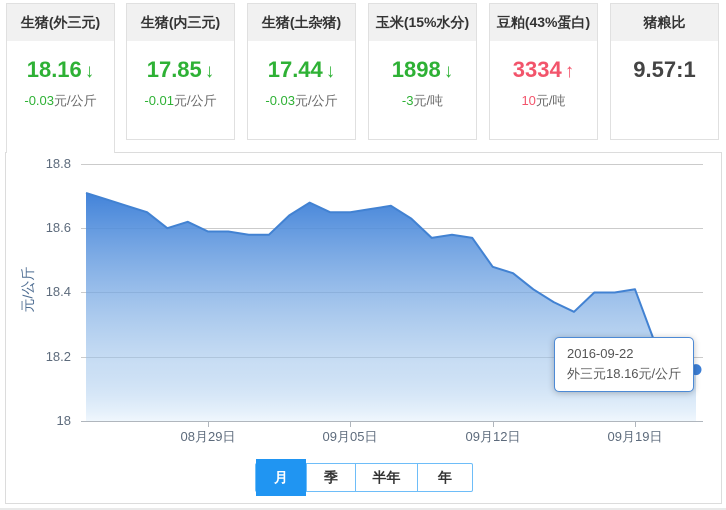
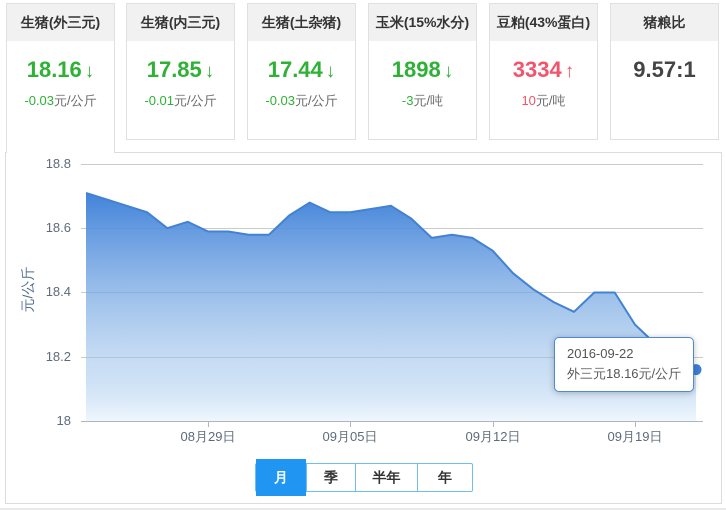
09月12日: 18.48 -> 18.53
09月19日: 18.41 -> 18.30
